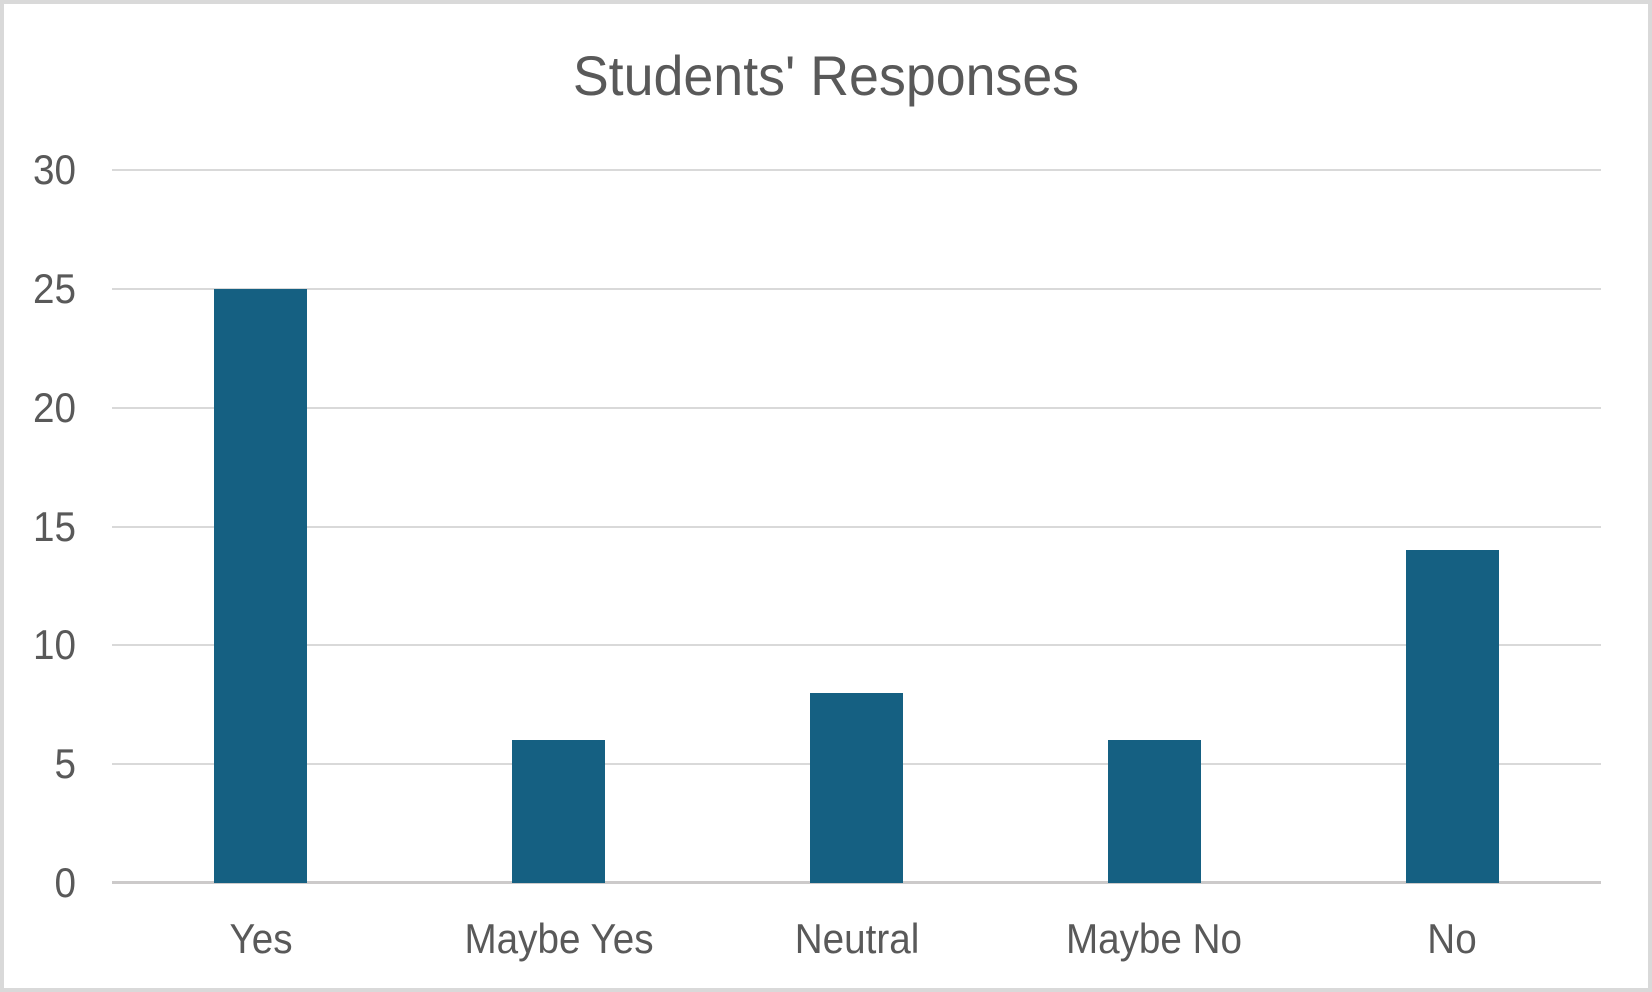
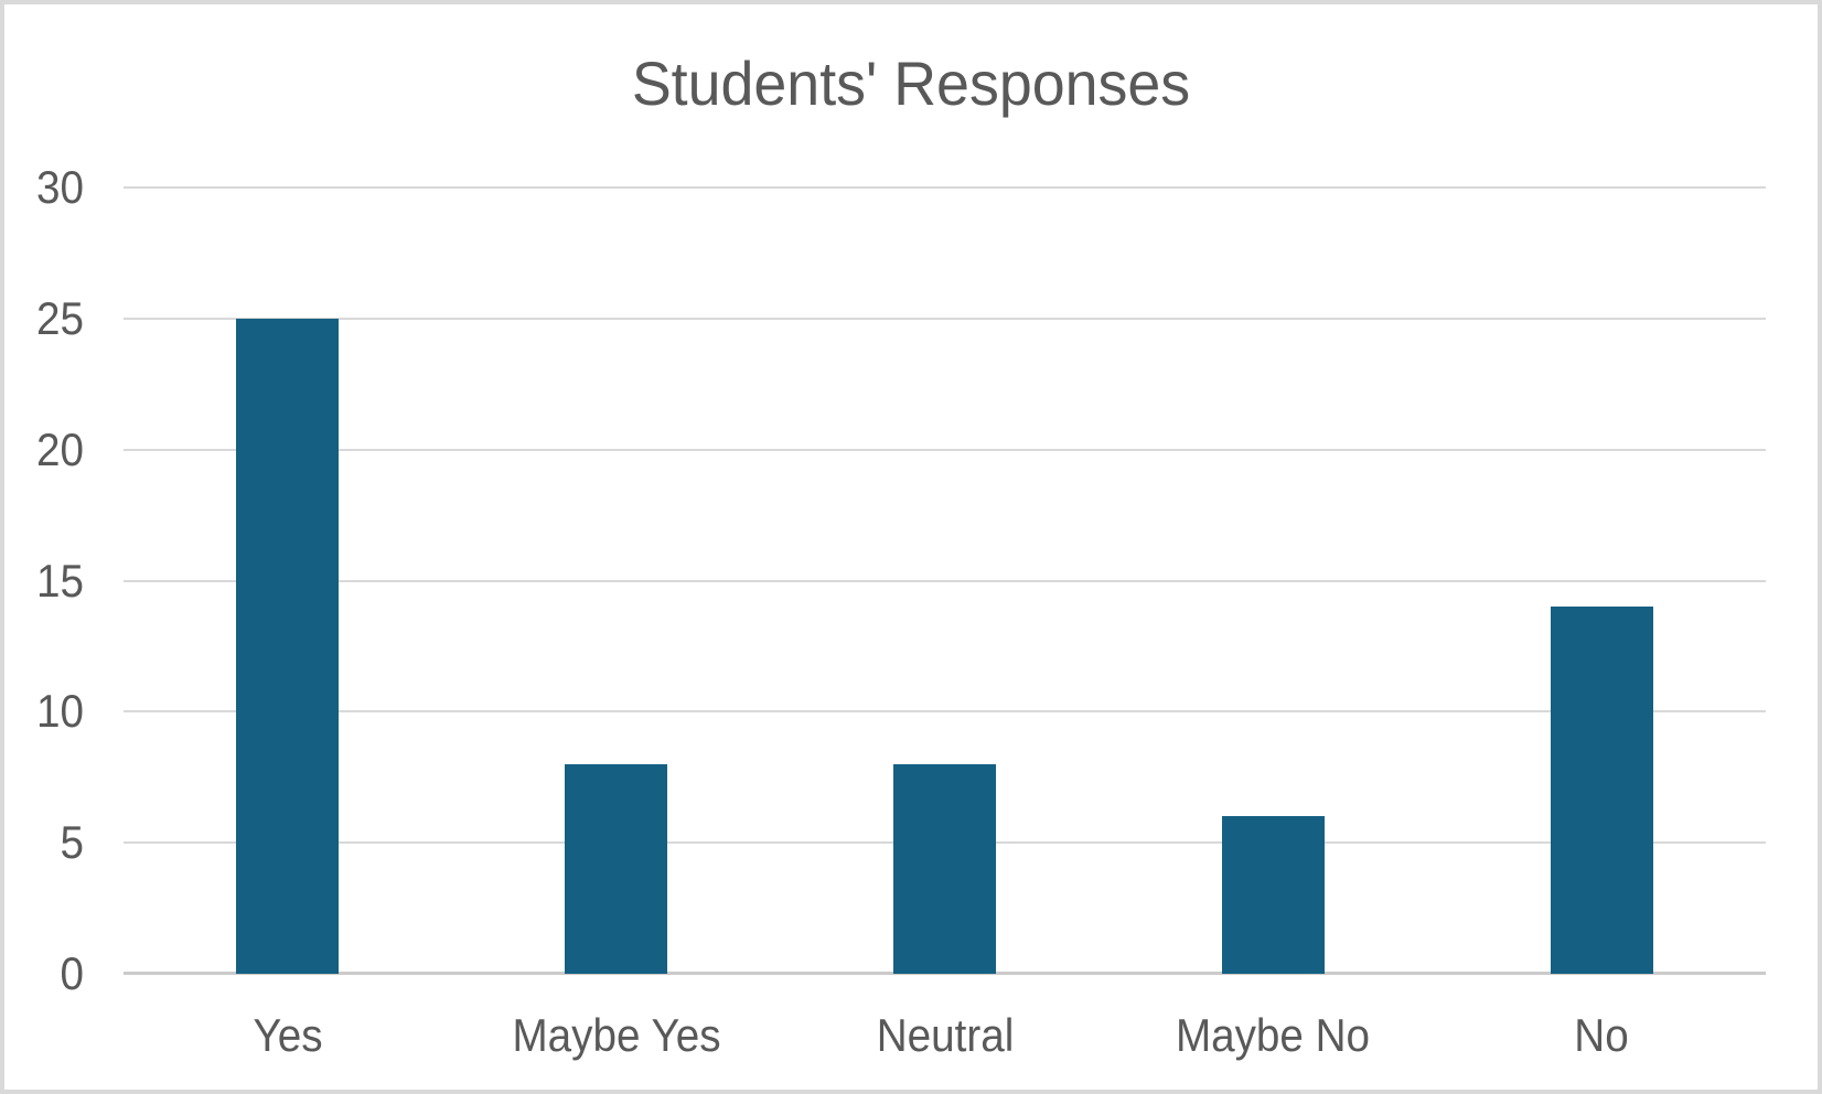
Maybe Yes: 6 -> 8
